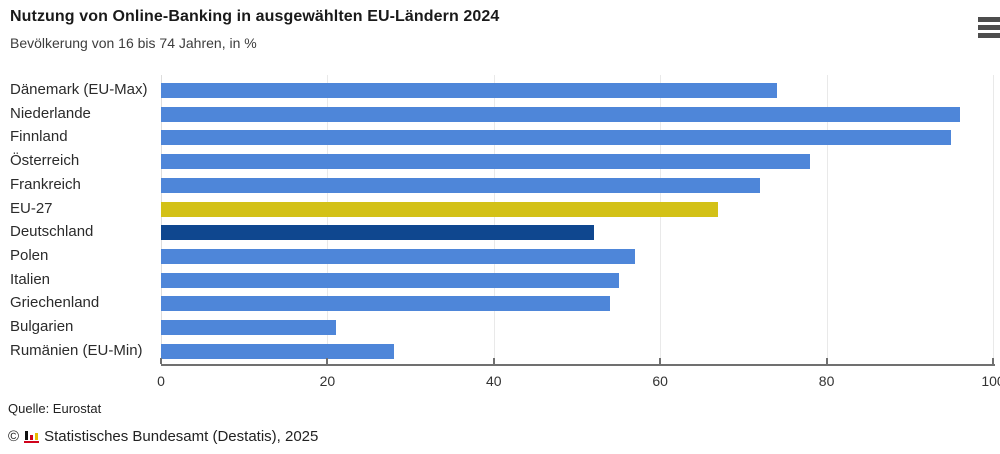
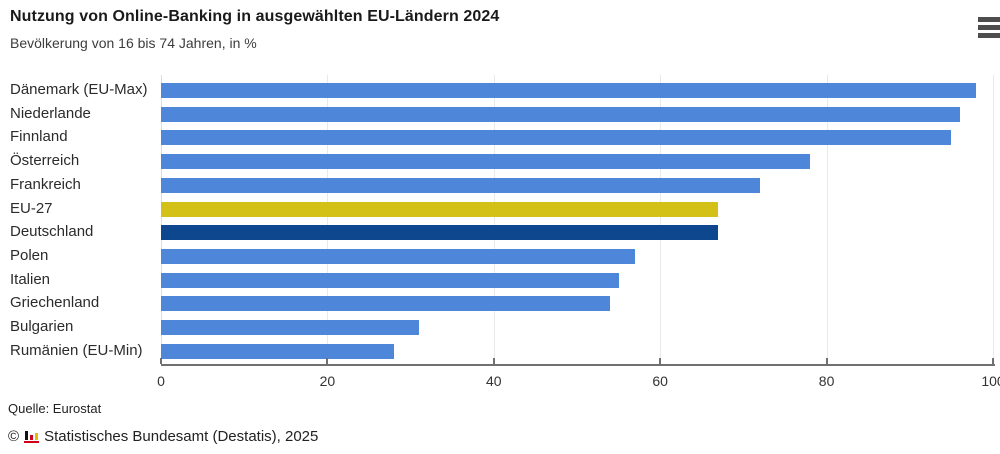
Dänemark (EU-Max): 74 -> 98
Deutschland: 52 -> 67
Bulgarien: 21 -> 31
